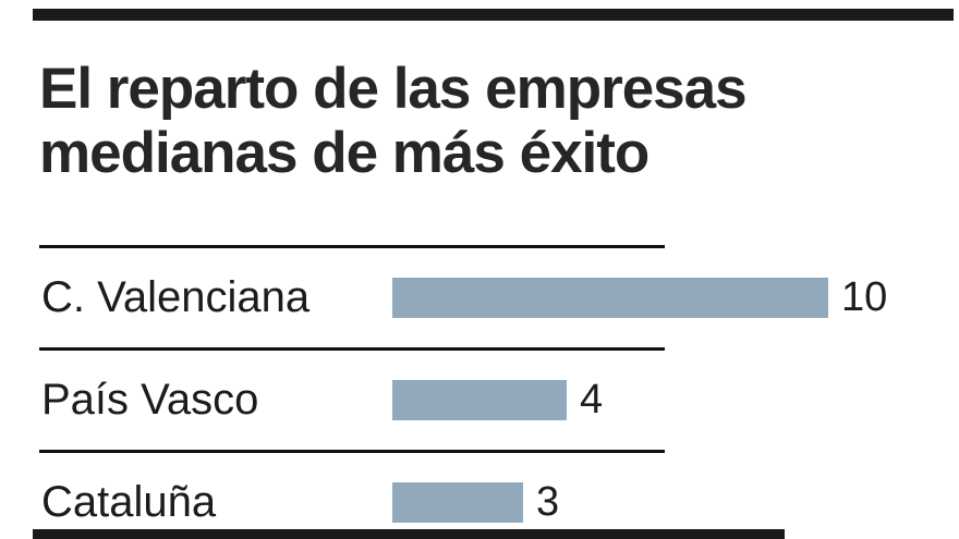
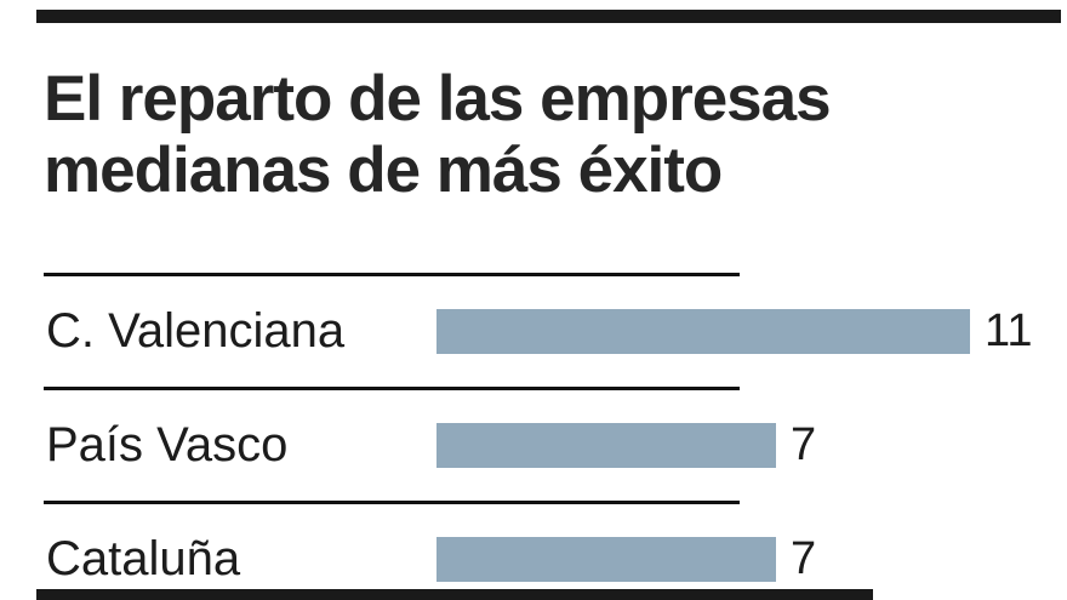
C. Valenciana: 10 -> 11
País Vasco: 4 -> 7
Cataluña: 3 -> 7
